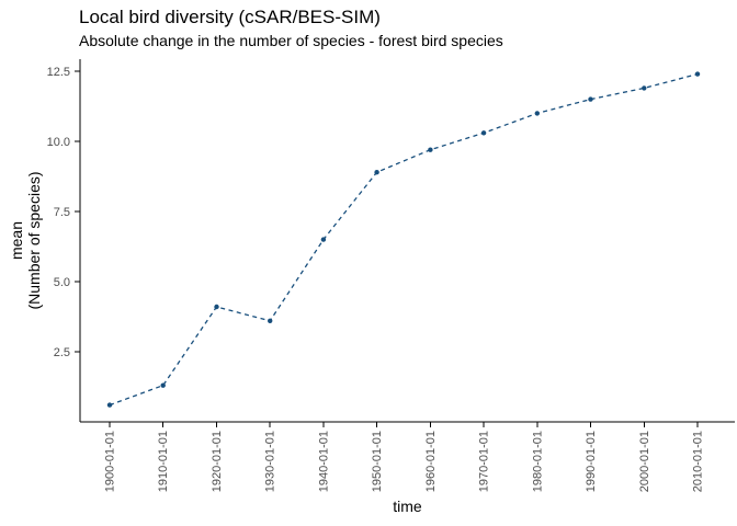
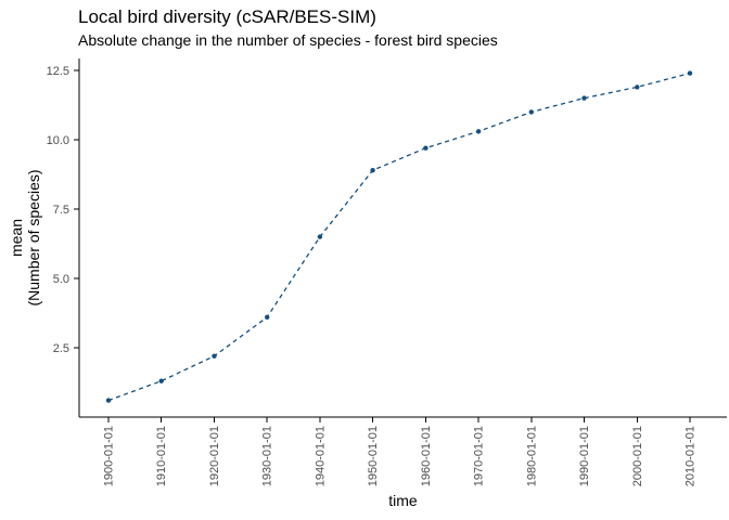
1920-01-01: 4.1 -> 2.2
